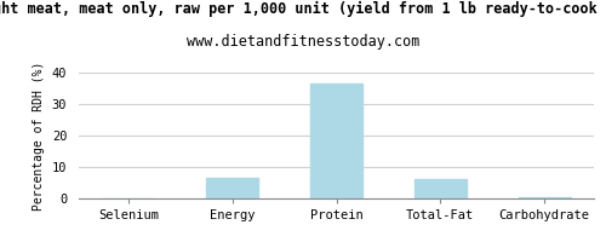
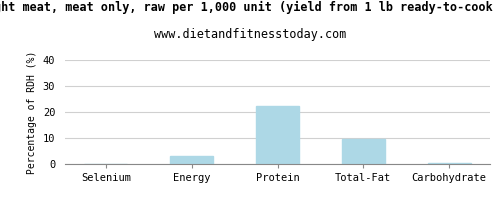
Energy: 6.5 -> 3.0
Protein: 36.5 -> 22.5
Total-Fat: 6.3 -> 9.5
